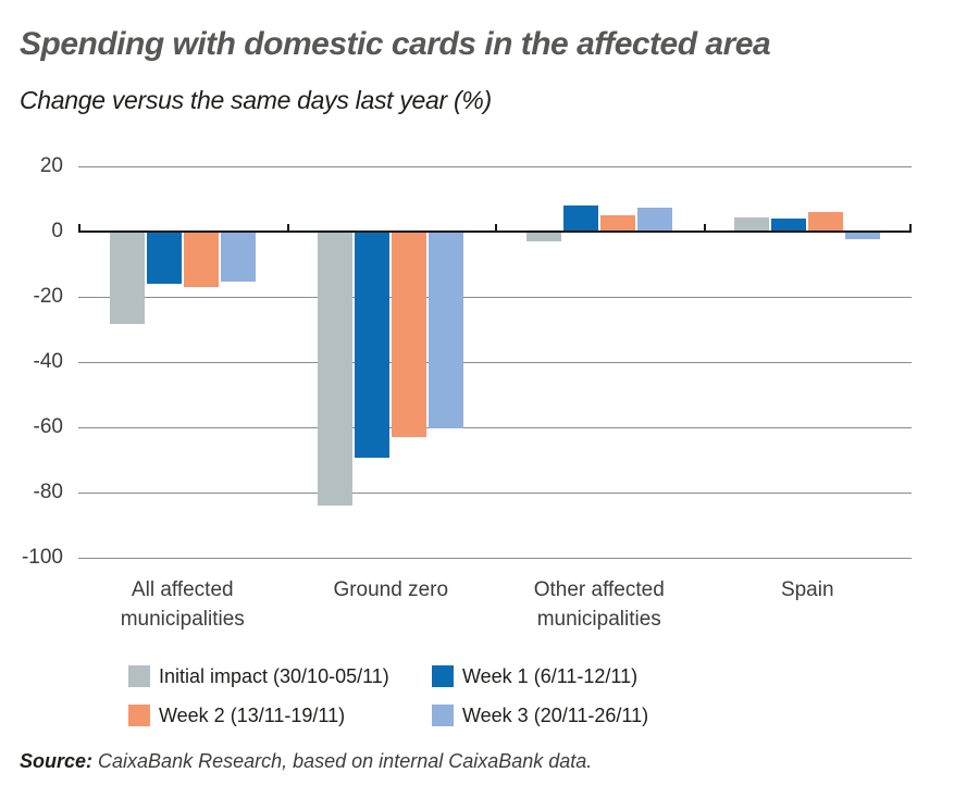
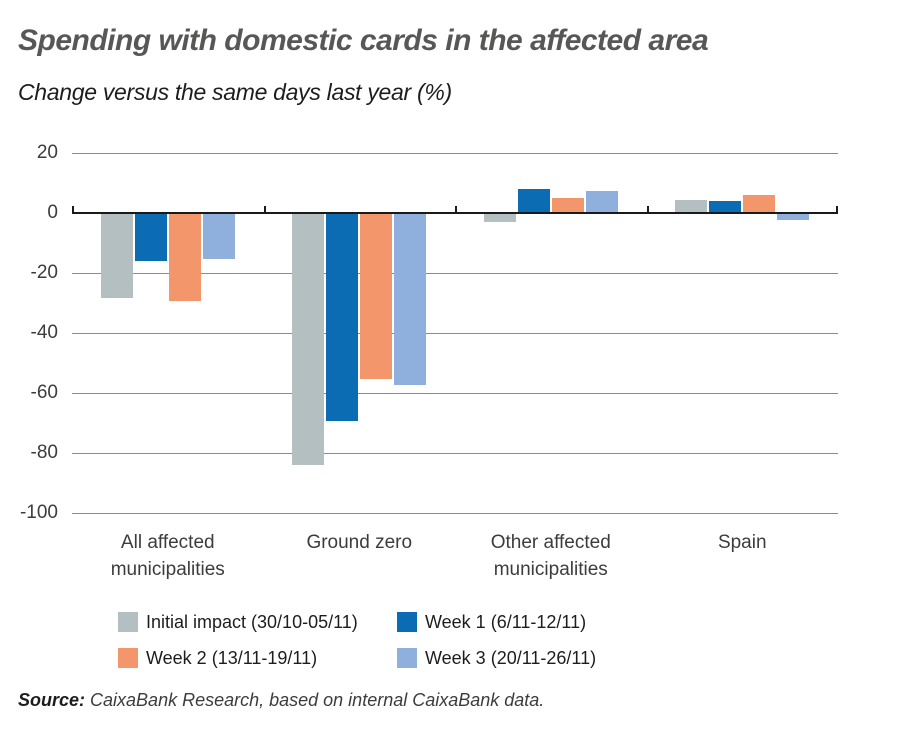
Week 2 (13/11-19/11)/All affected municipalities: -16 -> -29
Week 2 (13/11-19/11)/Ground zero: -62 -> -55
Week 3 (20/11-26/11)/Ground zero: -60 -> -57
